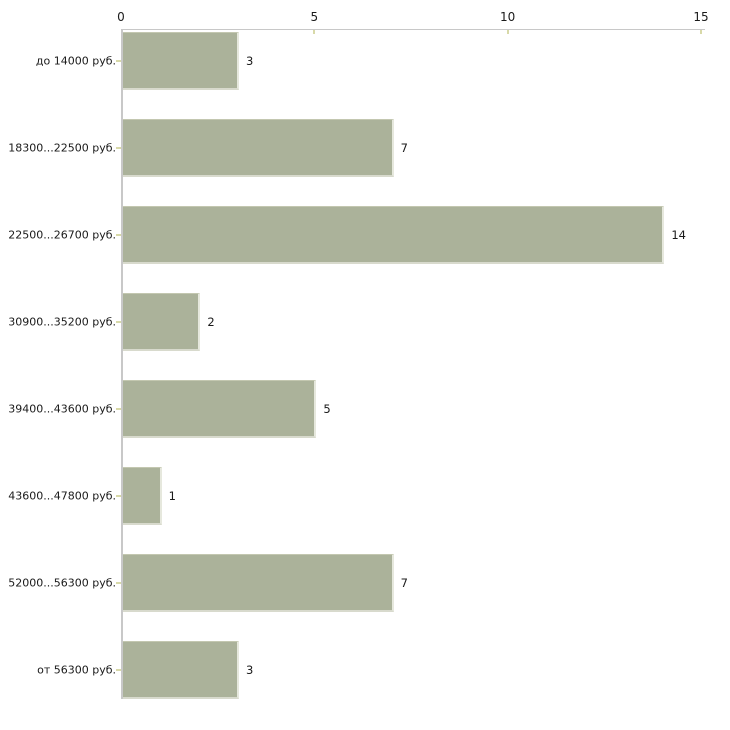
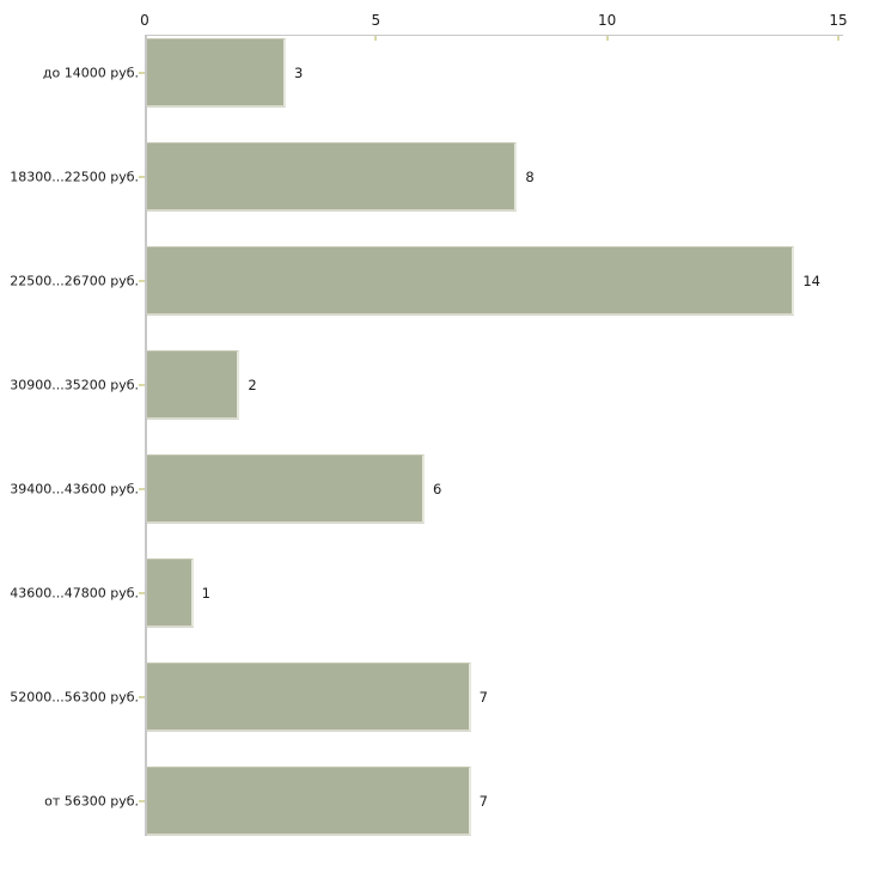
18300...22500 руб.: 7 -> 8
39400...43600 руб.: 5 -> 6
от 56300 руб.: 3 -> 7
